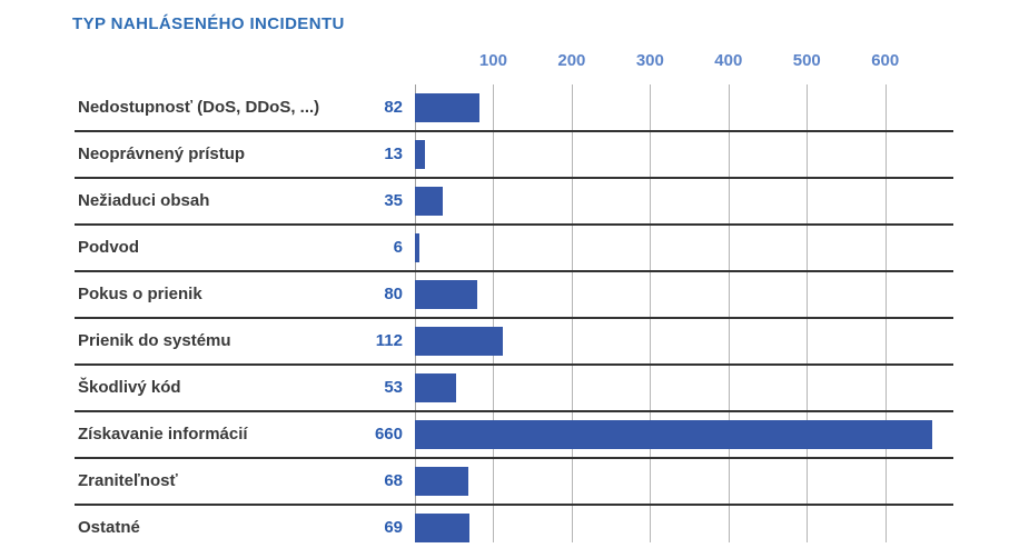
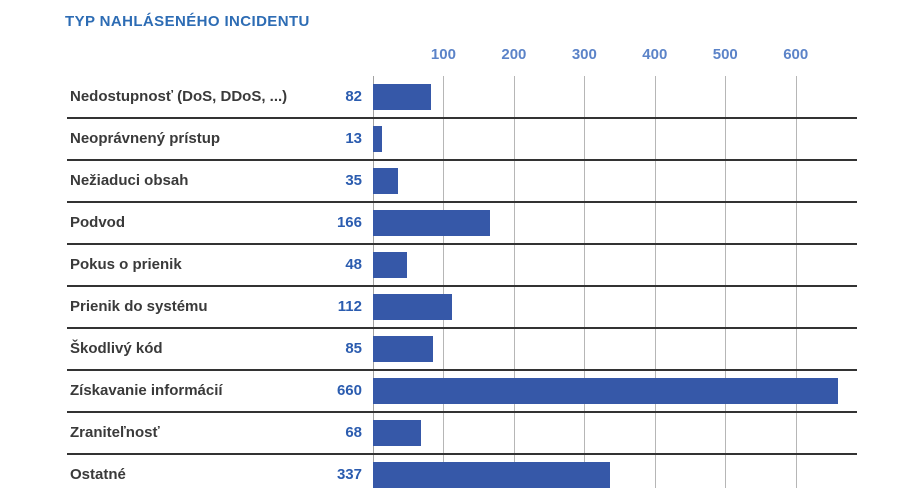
Podvod: 6 -> 166
Pokus o prienik: 80 -> 48
Škodlivý kód: 53 -> 85
Ostatné: 69 -> 337
